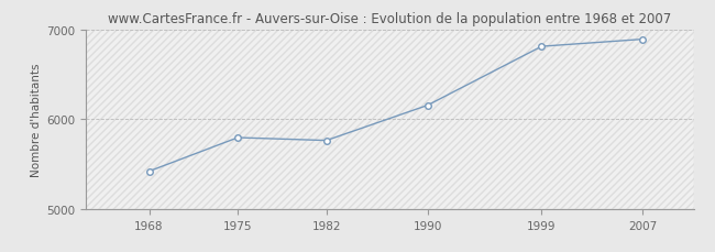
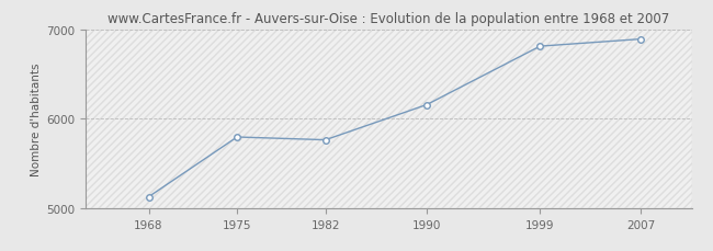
1968: 5420 -> 5130
